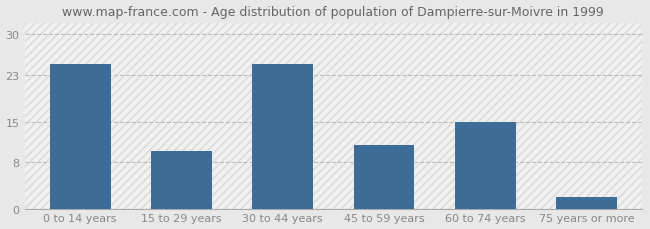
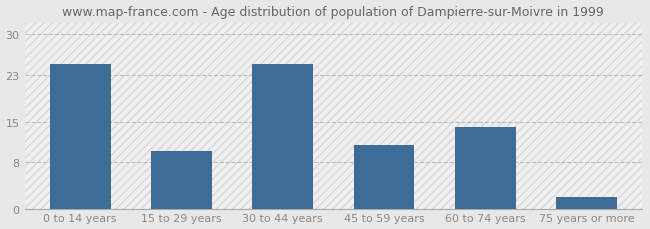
60 to 74 years: 15 -> 14
